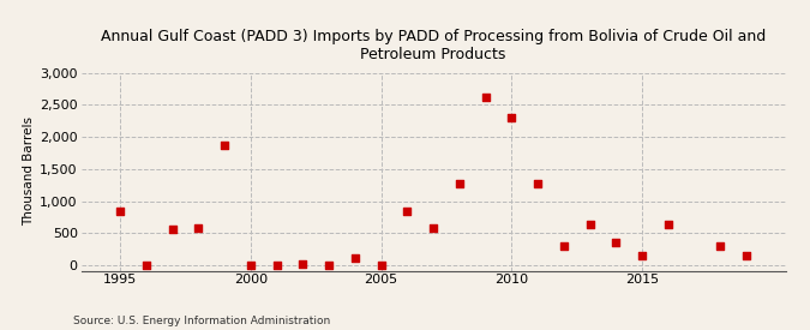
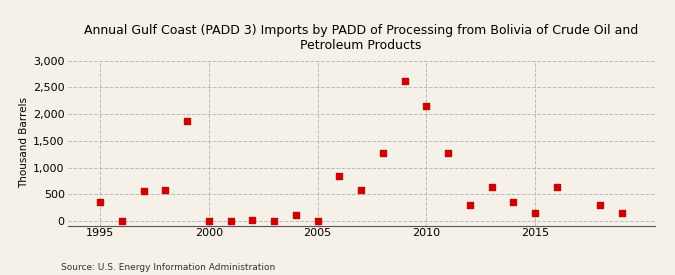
1995: 840 -> 350
2010: 2,300 -> 2,150
